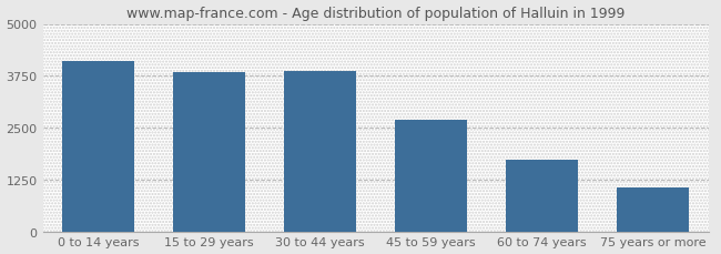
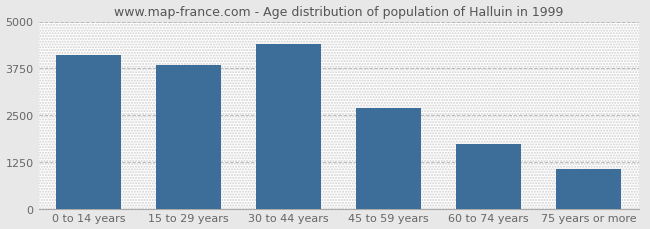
30 to 44 years: 3880 -> 4400
